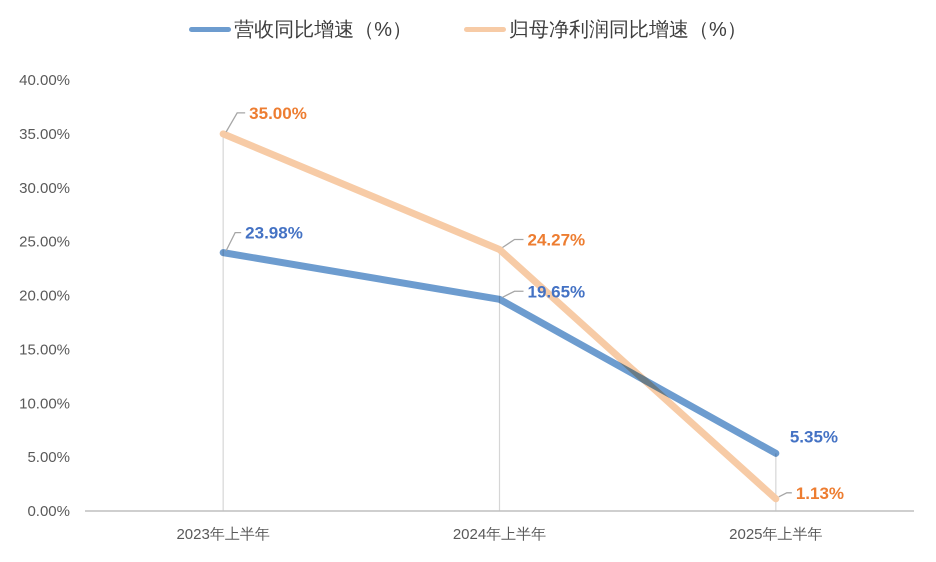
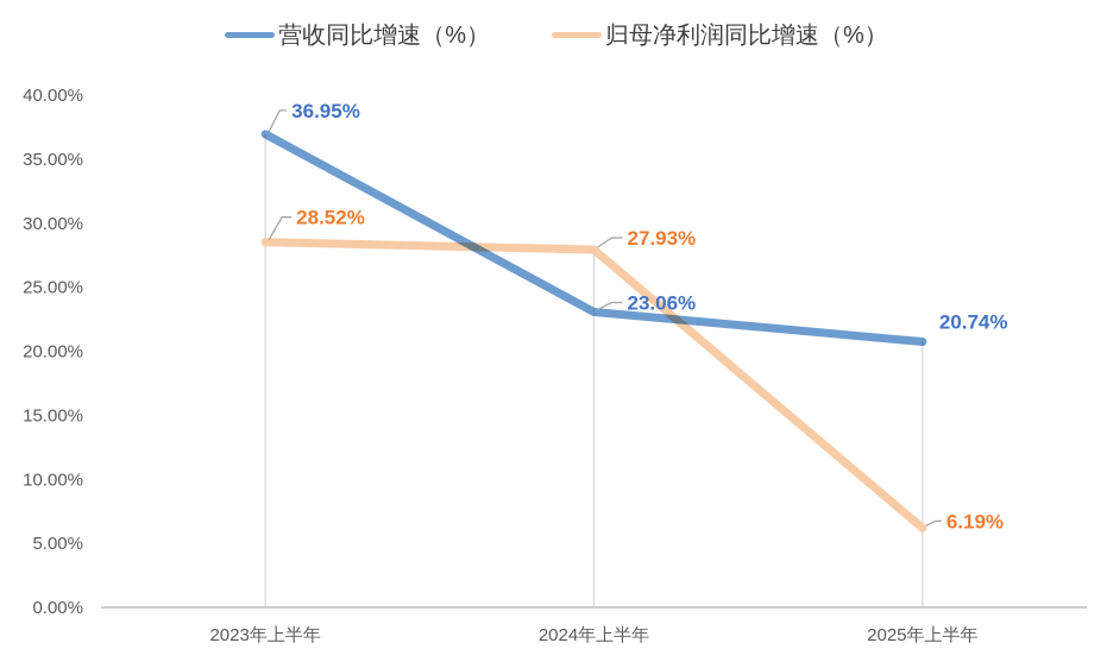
营收同比增速（%）/2023年上半年: 23.98% -> 36.95%
归母净利润同比增速（%）/2023年上半年: 35.00% -> 28.52%
营收同比增速（%）/2024年上半年: 19.65% -> 23.06%
归母净利润同比增速（%）/2024年上半年: 24.27% -> 27.93%
营收同比增速（%）/2025年上半年: 5.35% -> 20.74%
归母净利润同比增速（%）/2025年上半年: 1.13% -> 6.19%
